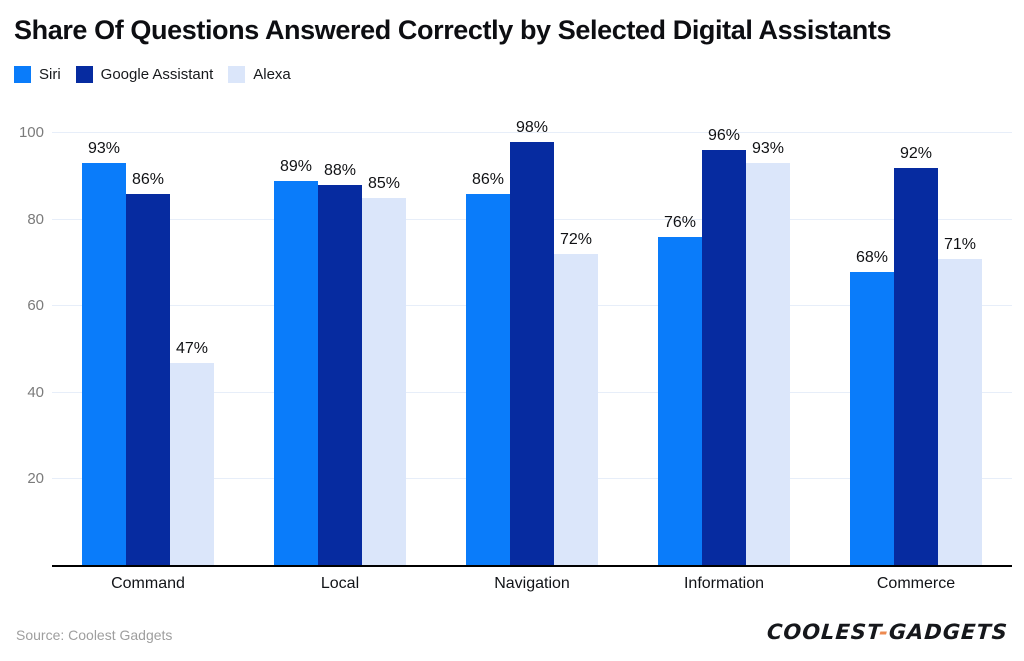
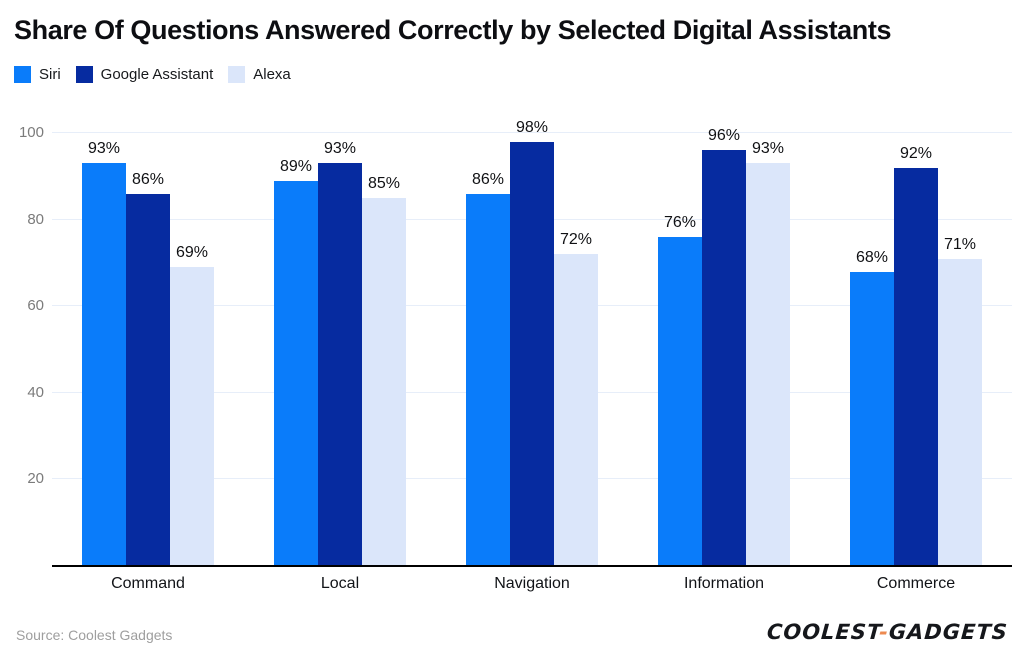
Alexa/Command: 47% -> 69%
Google Assistant/Local: 88% -> 93%
